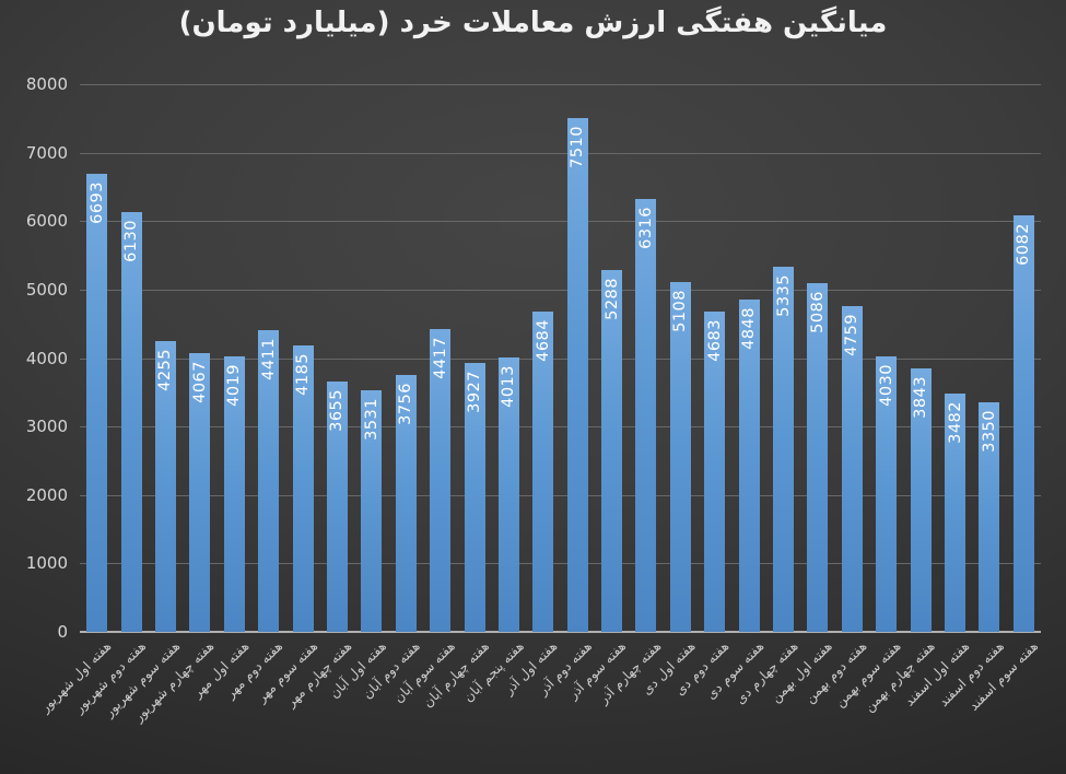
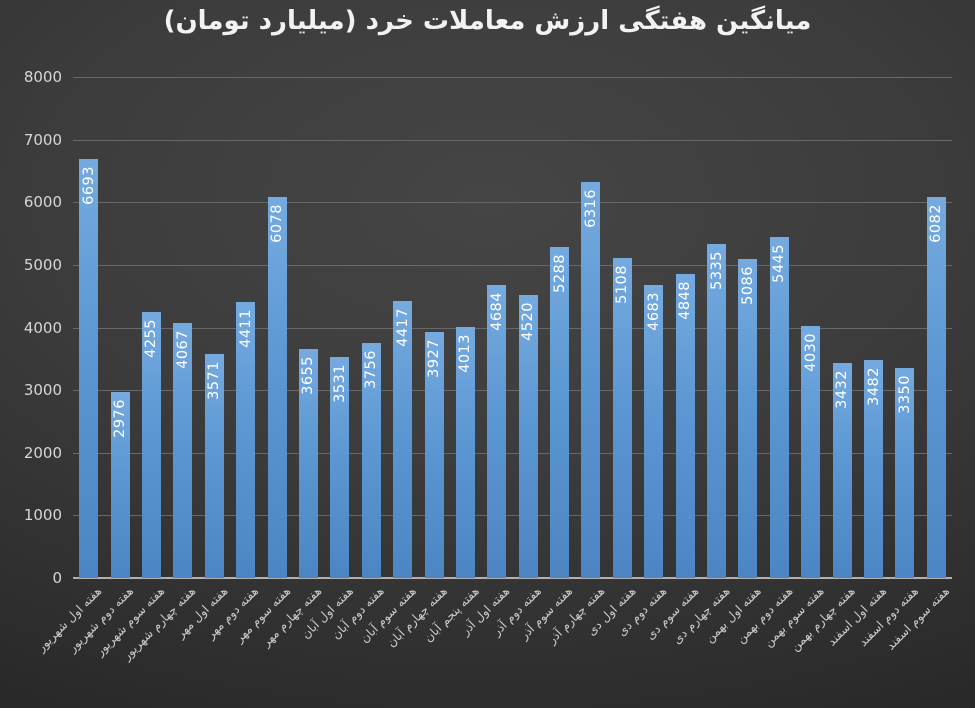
هفته دوم شهریور: 6130 -> 2976
هفته اول مهر: 4019 -> 3571
هفته سوم مهر: 4185 -> 6078
هفته دوم آذر: 7510 -> 4520
هفته دوم بهمن: 4759 -> 5445
هفته چهارم بهمن: 3843 -> 3432
